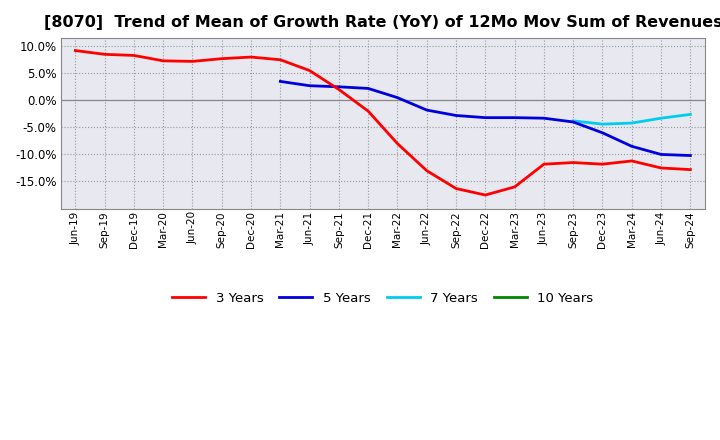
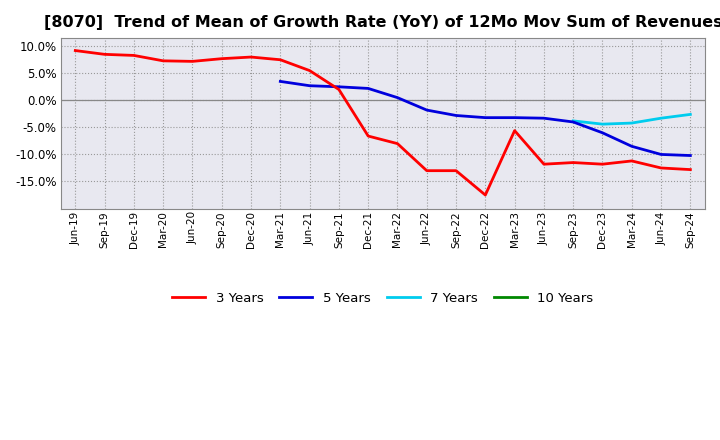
3 Years/Dec-21: -2.0% -> -6.6%
3 Years/Sep-22: -16.3% -> -13.0%
3 Years/Mar-23: -16.0% -> -5.6%
